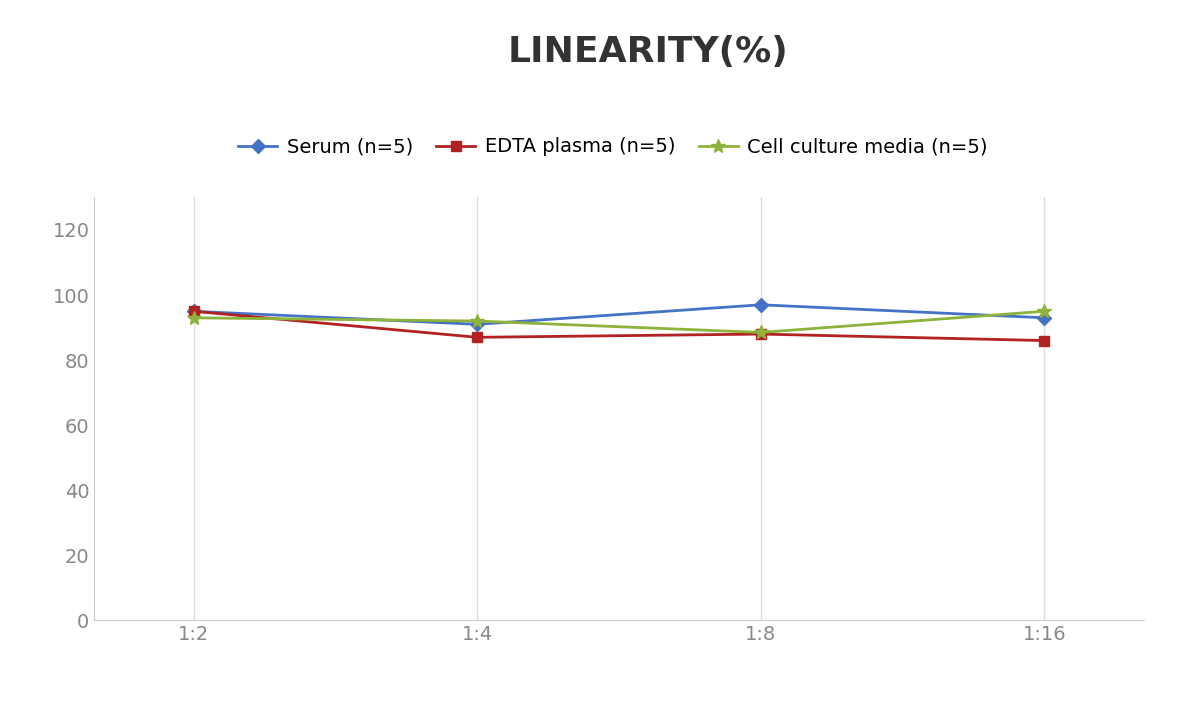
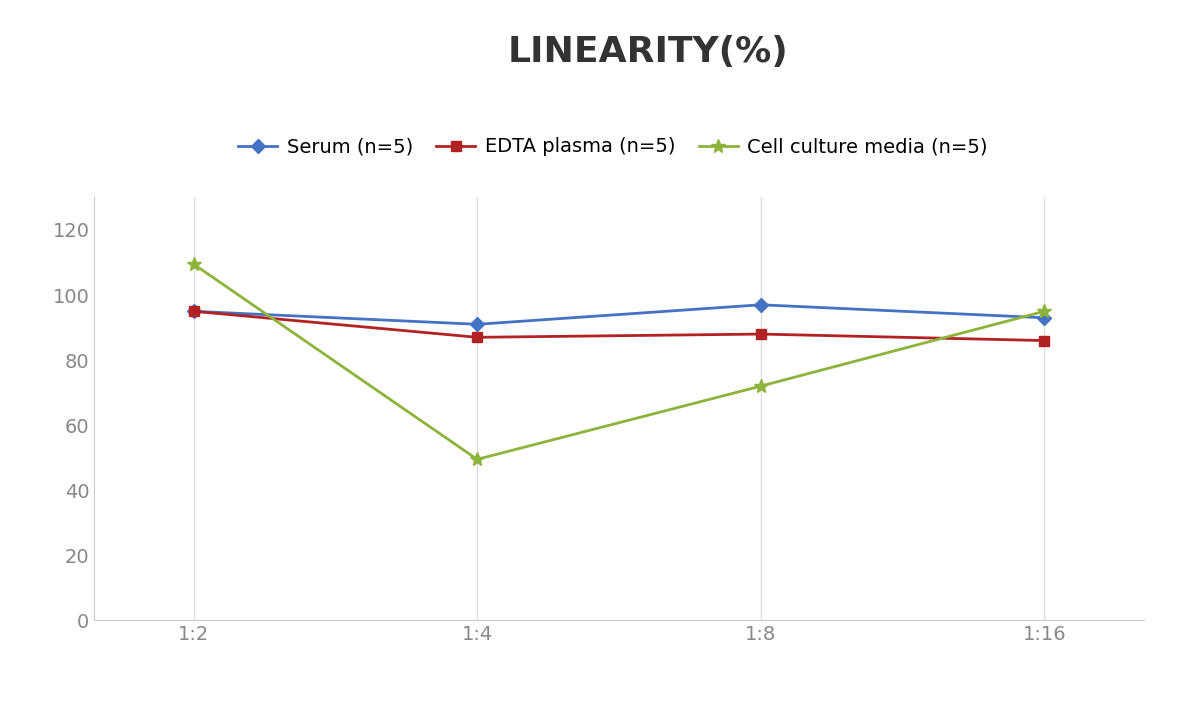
Cell culture media (n=5)/1:2: 93.0 -> 109.5
Cell culture media (n=5)/1:4: 92.0 -> 49.5
Cell culture media (n=5)/1:8: 88.5 -> 72.0
